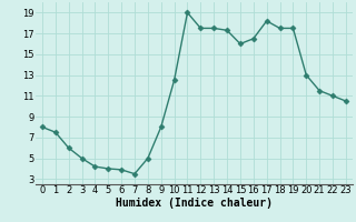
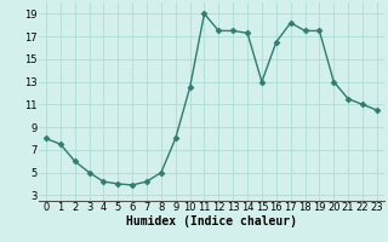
7: 3.5 -> 4.2
15: 16.0 -> 13.0
